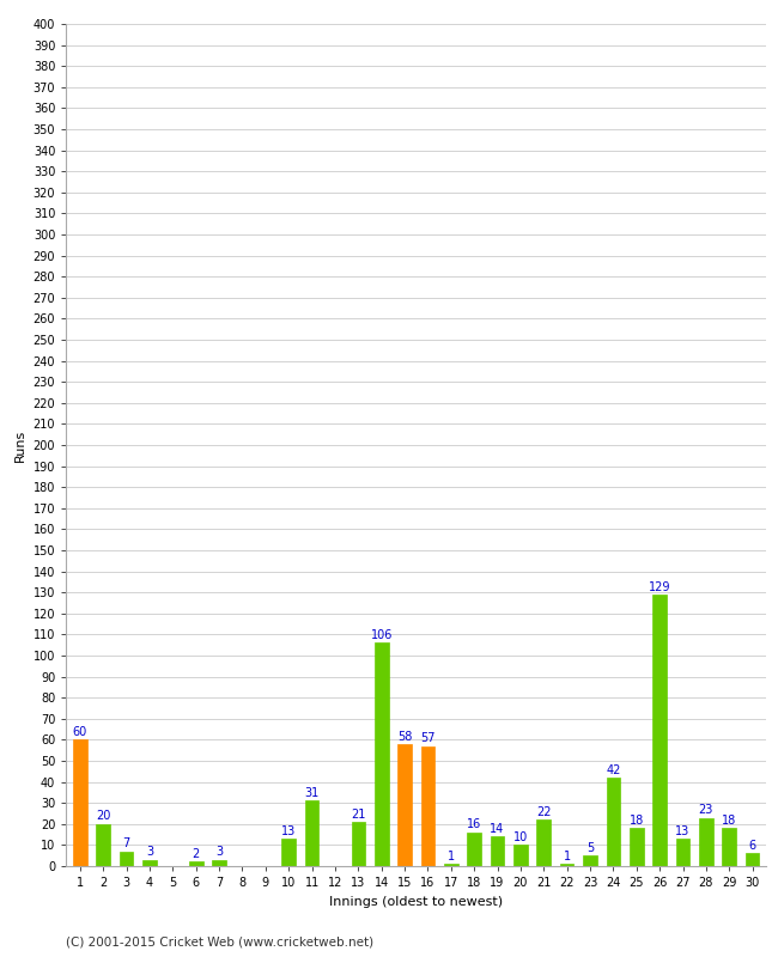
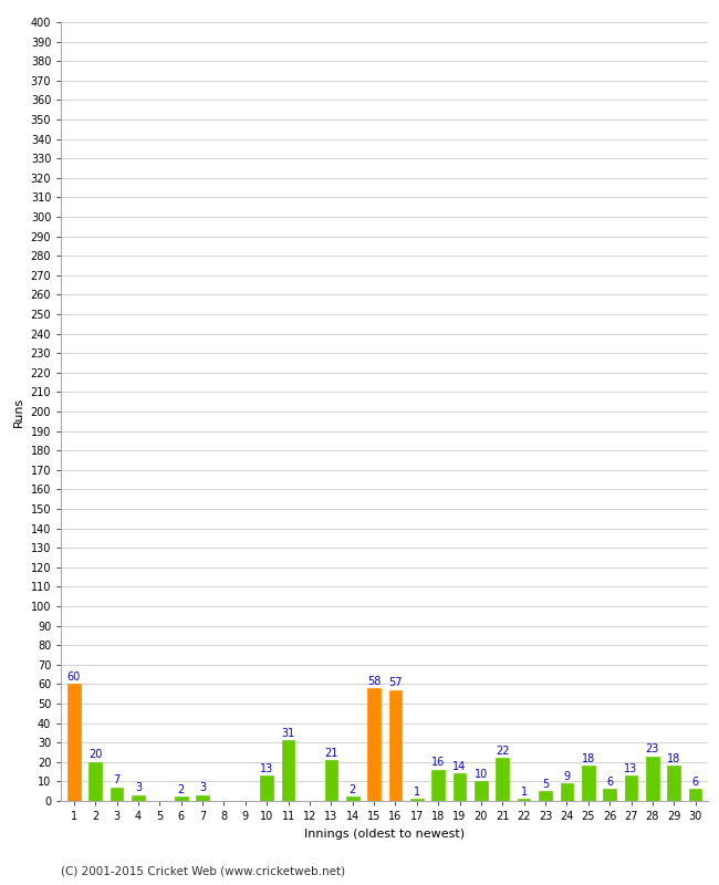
14: 106 -> 2
24: 42 -> 9
26: 129 -> 6
